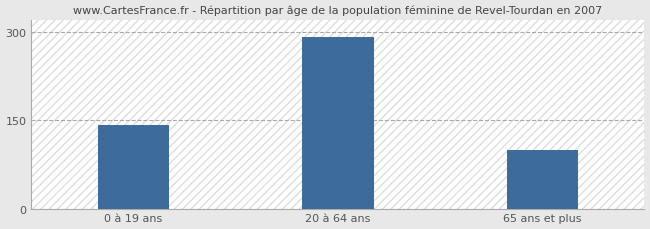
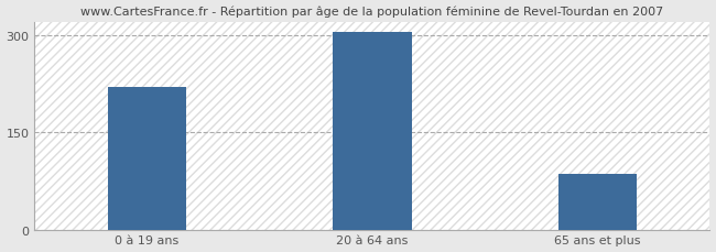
0 à 19 ans: 142 -> 220
20 à 64 ans: 291 -> 304
65 ans et plus: 100 -> 86
